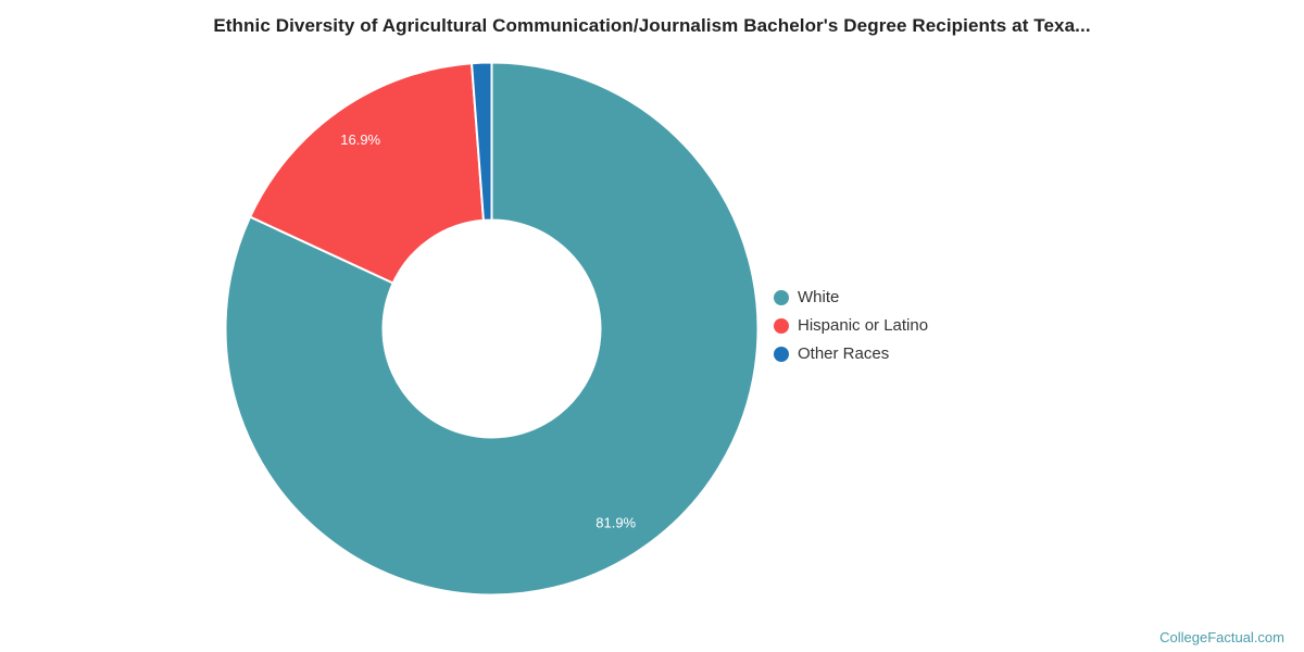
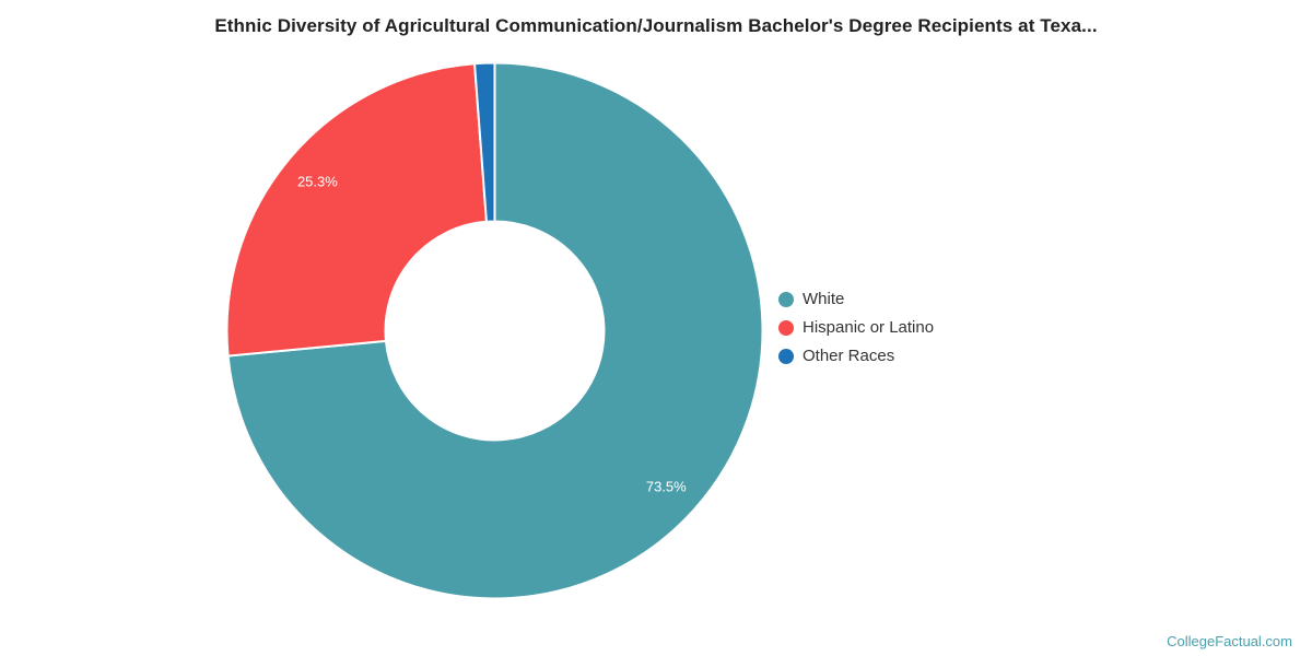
White: 81.9% -> 73.5%
Hispanic or Latino: 16.9% -> 25.3%
